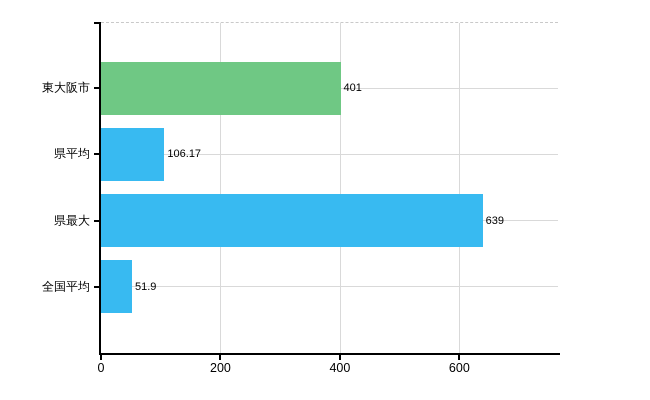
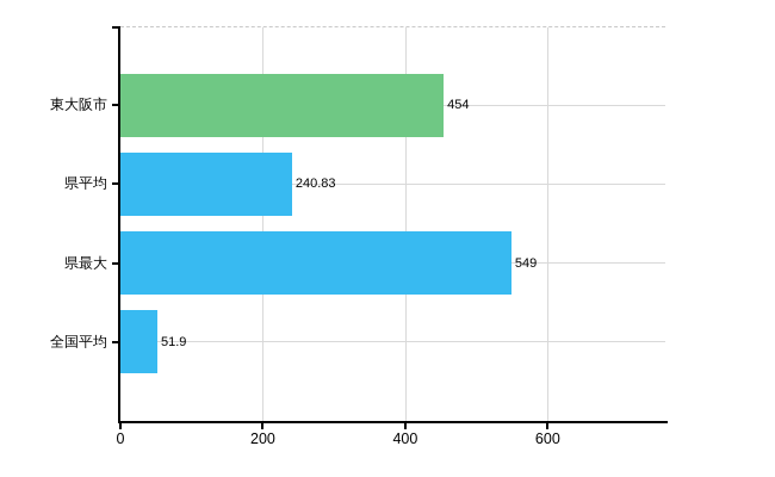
東大阪市: 401 -> 454
県平均: 106.17 -> 240.83
県最大: 639 -> 549
